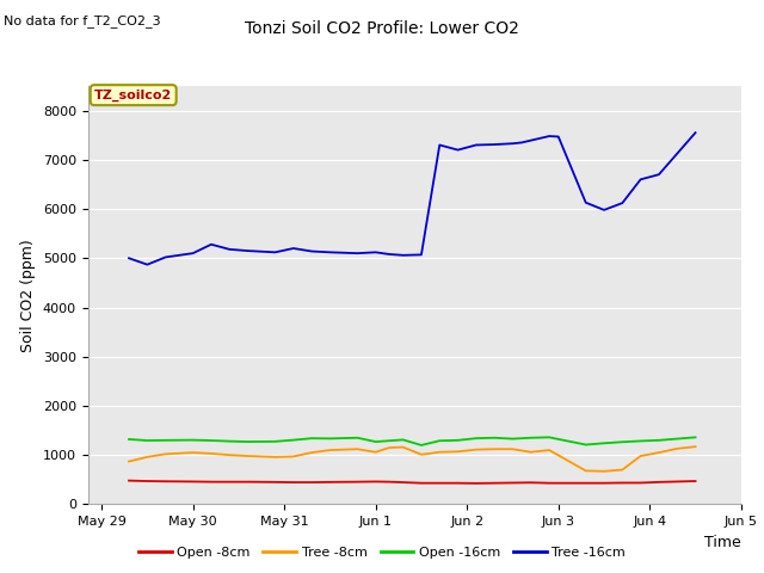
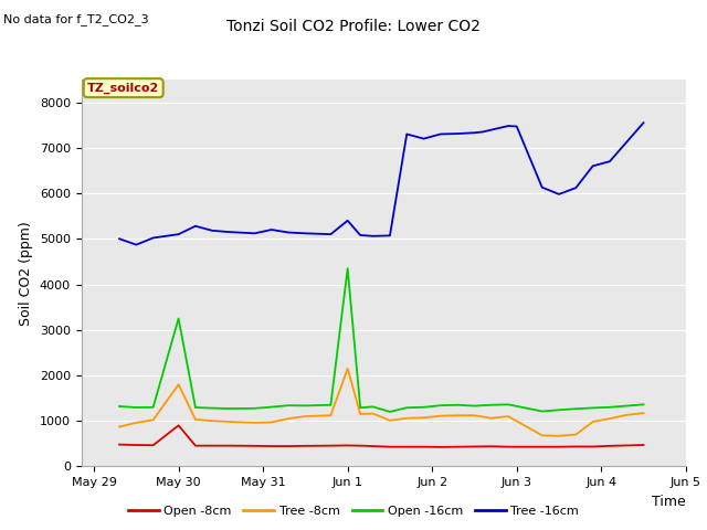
Open -8cm/May 30: 460 -> 900
Tree -8cm/May 30: 1050 -> 1800
Open -16cm/May 30: 1300 -> 3250
Tree -8cm/Jun 1: 1060 -> 2150
Open -16cm/Jun 1: 1270 -> 4350
Tree -16cm/Jun 1: 5120 -> 5400
